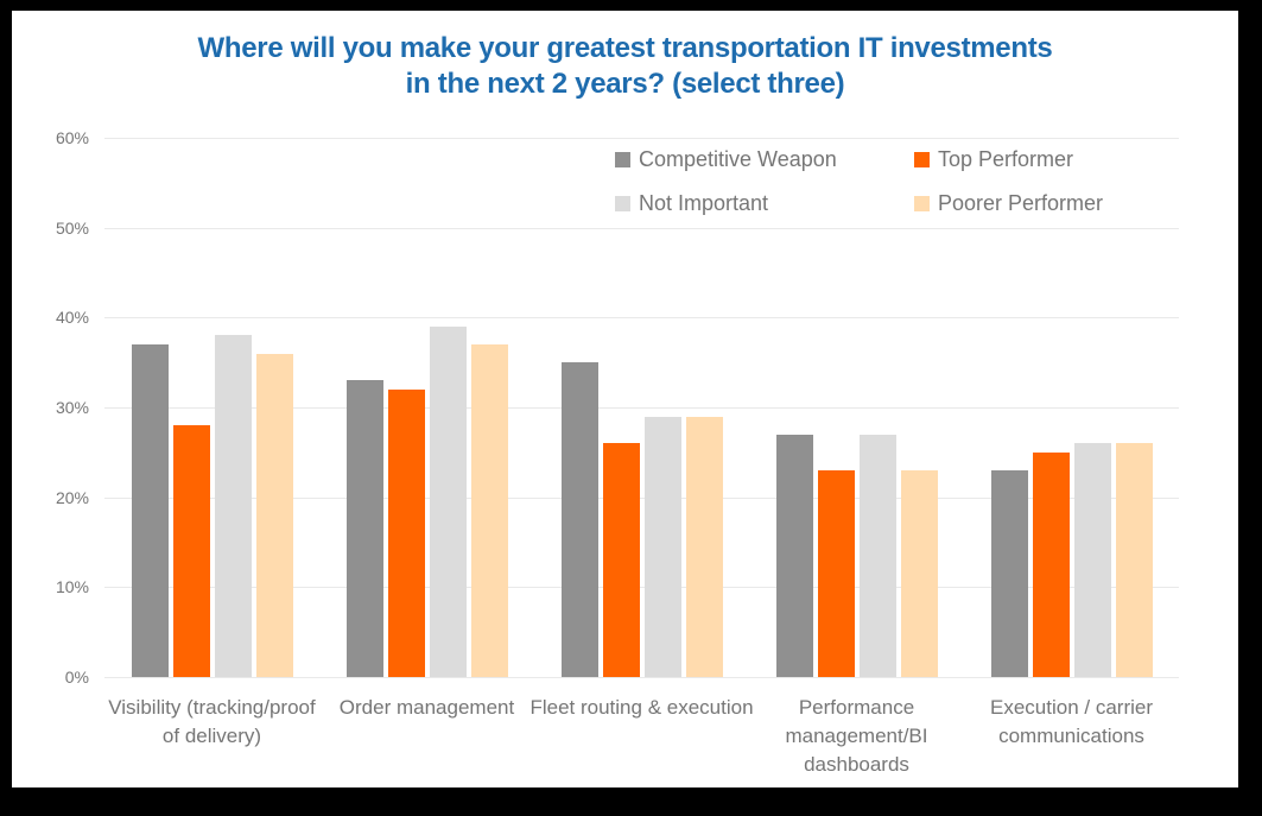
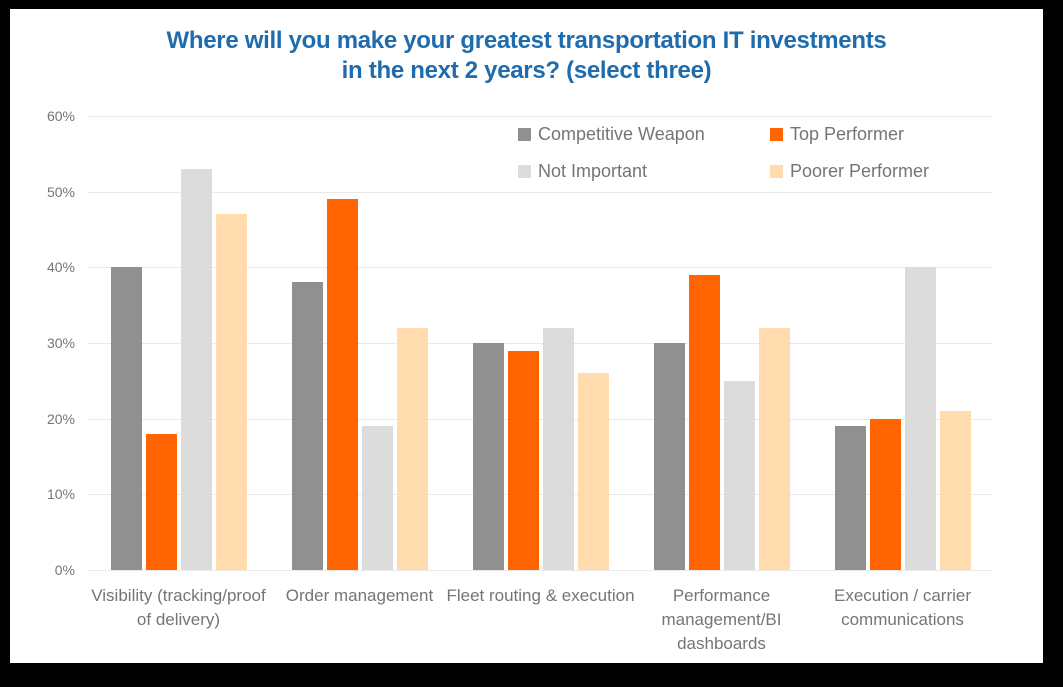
Competitive Weapon/Visibility (tracking/proof of delivery): 37% -> 40%
Top Performer/Visibility (tracking/proof of delivery): 28% -> 18%
Not Important/Visibility (tracking/proof of delivery): 38% -> 53%
Poorer Performer/Visibility (tracking/proof of delivery): 36% -> 47%
Competitive Weapon/Order management: 33% -> 38%
Top Performer/Order management: 32% -> 49%
Not Important/Order management: 39% -> 19%
Poorer Performer/Order management: 37% -> 32%
Competitive Weapon/Fleet routing & execution: 35% -> 30%
Top Performer/Fleet routing & execution: 26% -> 29%
Not Important/Fleet routing & execution: 29% -> 32%
Poorer Performer/Fleet routing & execution: 29% -> 26%
Competitive Weapon/Performance management/BI dashboards: 27% -> 30%
Top Performer/Performance management/BI dashboards: 23% -> 39%
Not Important/Performance management/BI dashboards: 27% -> 25%
Poorer Performer/Performance management/BI dashboards: 23% -> 32%
Competitive Weapon/Execution / carrier communications: 23% -> 19%
Top Performer/Execution / carrier communications: 25% -> 20%
Not Important/Execution / carrier communications: 26% -> 40%
Poorer Performer/Execution / carrier communications: 26% -> 21%
